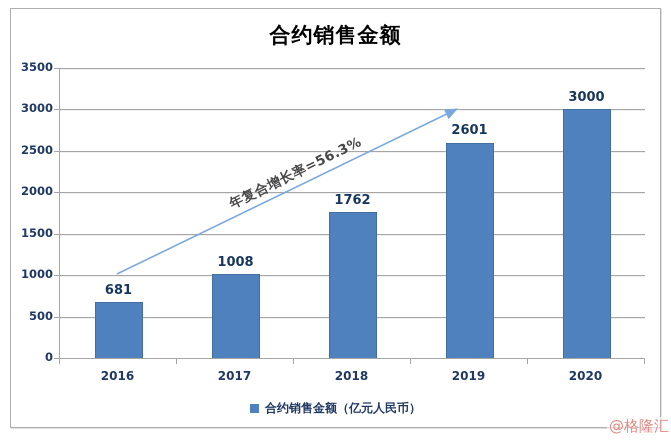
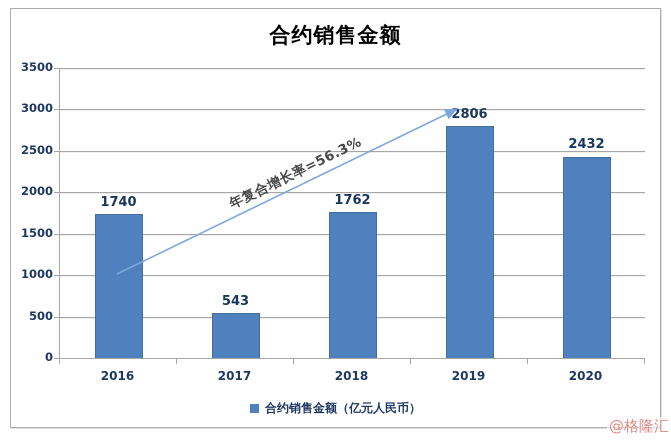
2016: 681 -> 1740
2017: 1008 -> 543
2019: 2601 -> 2806
2020: 3000 -> 2432
